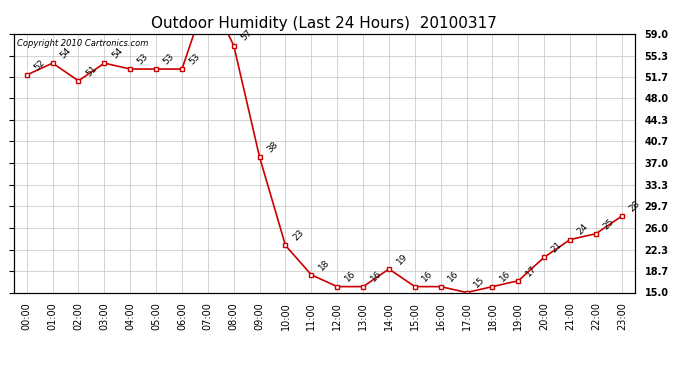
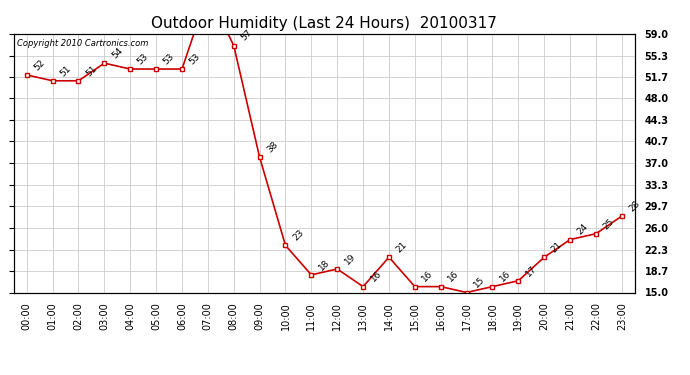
01:00: 54 -> 51
12:00: 16 -> 19
14:00: 19 -> 21
